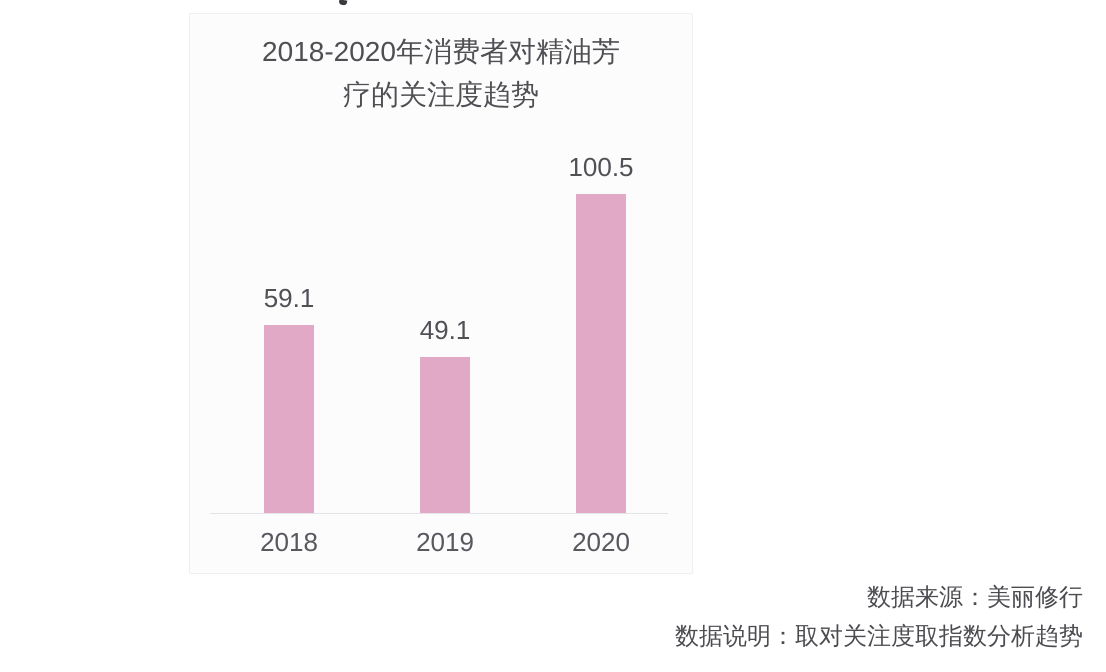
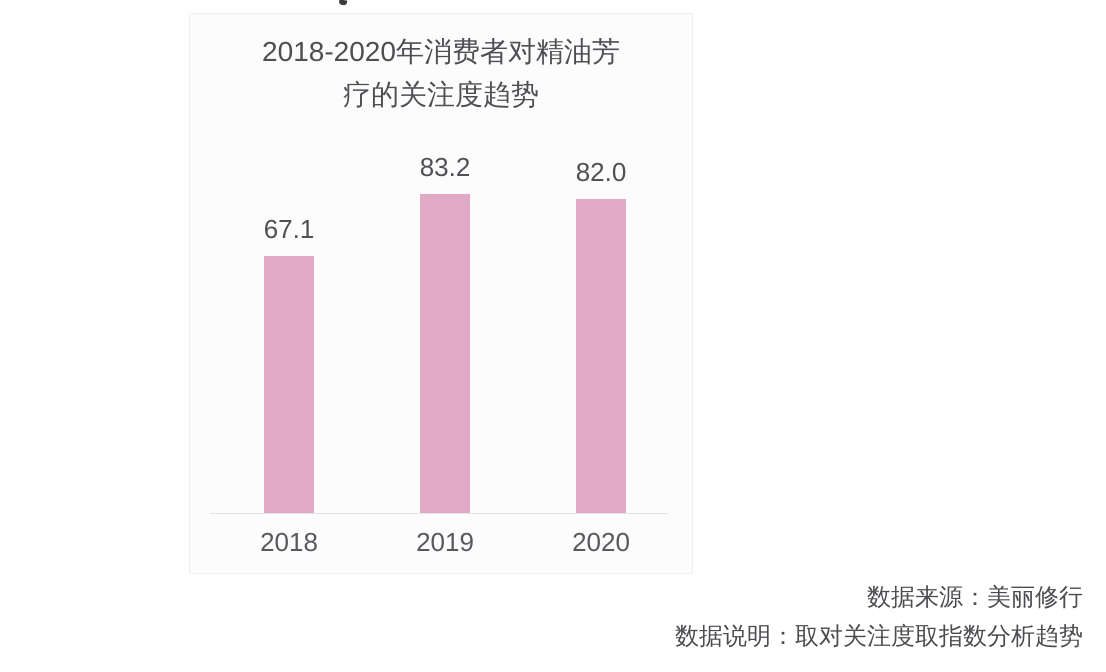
2018: 59.1 -> 67.1
2019: 49.1 -> 83.2
2020: 100.5 -> 82.0
